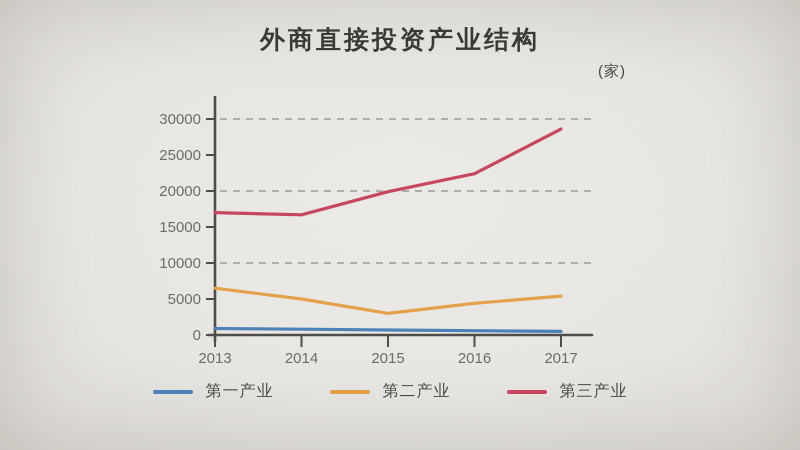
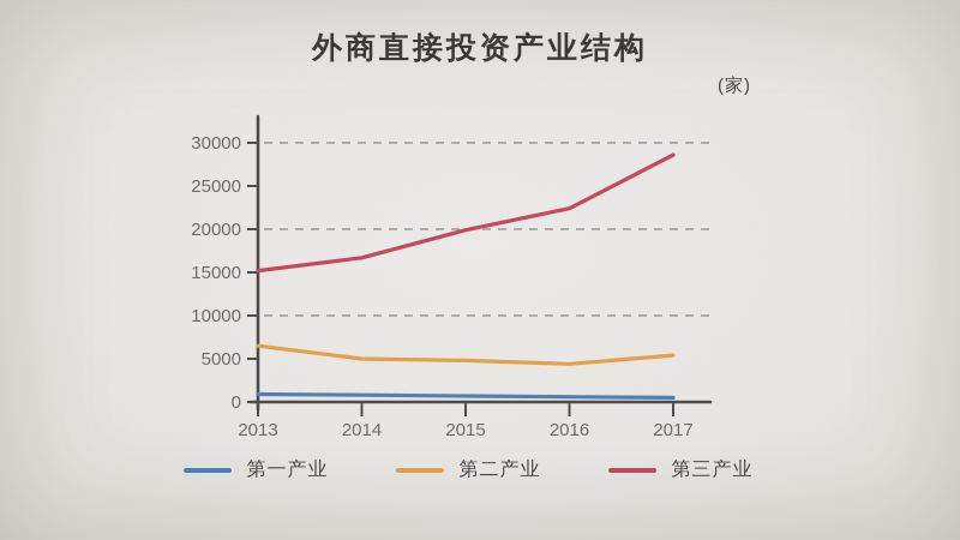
第三产业/2013: 17000 -> 15000
第二产业/2015: 3000 -> 5000
